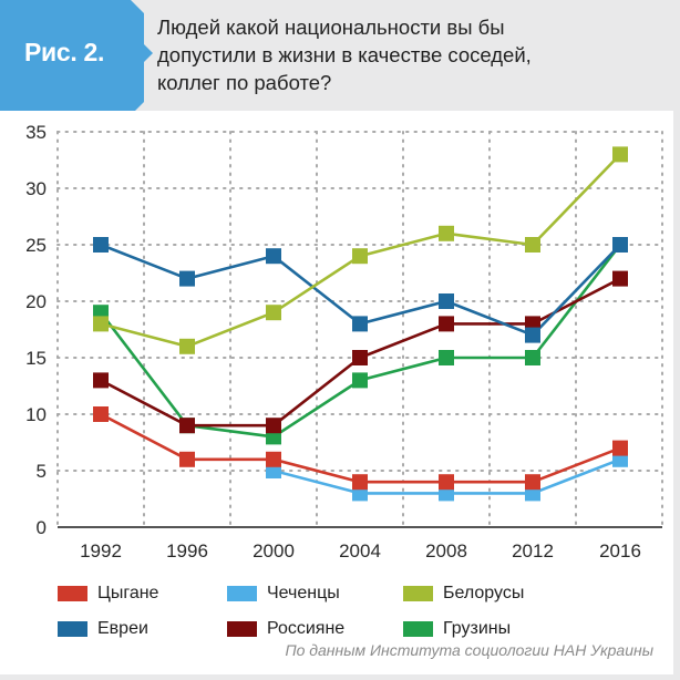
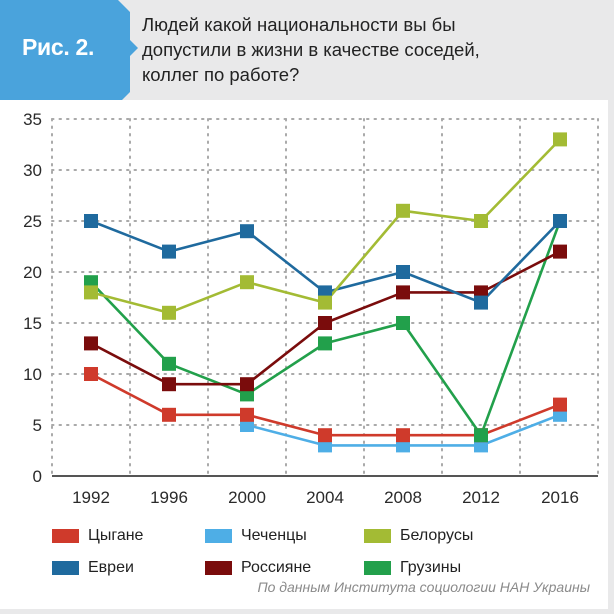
Грузины/1996: 9 -> 11
Белорусы/2004: 24 -> 17
Грузины/2012: 15 -> 4
